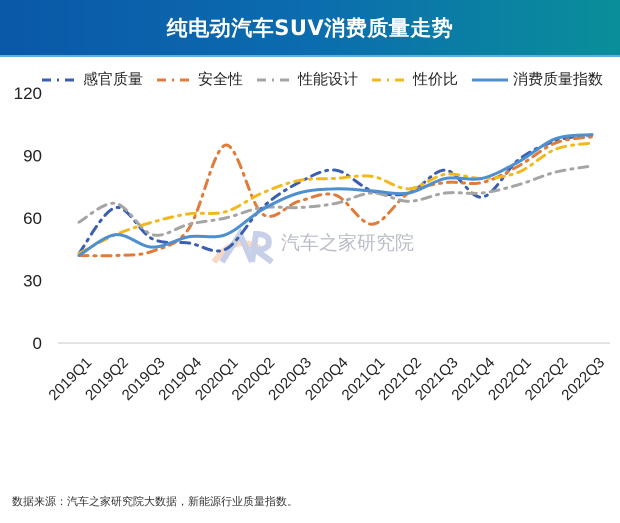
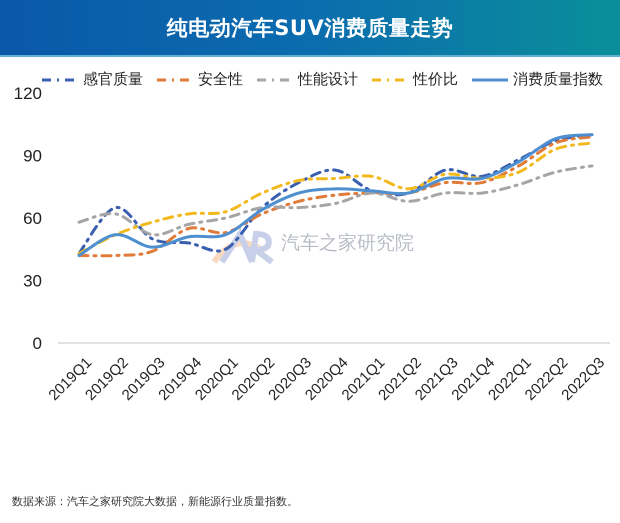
性能设计/2019Q2: 67 -> 62
安全性/2020Q1: 95 -> 53
安全性/2021Q1: 57 -> 72
感官质量/2021Q4: 70 -> 80
